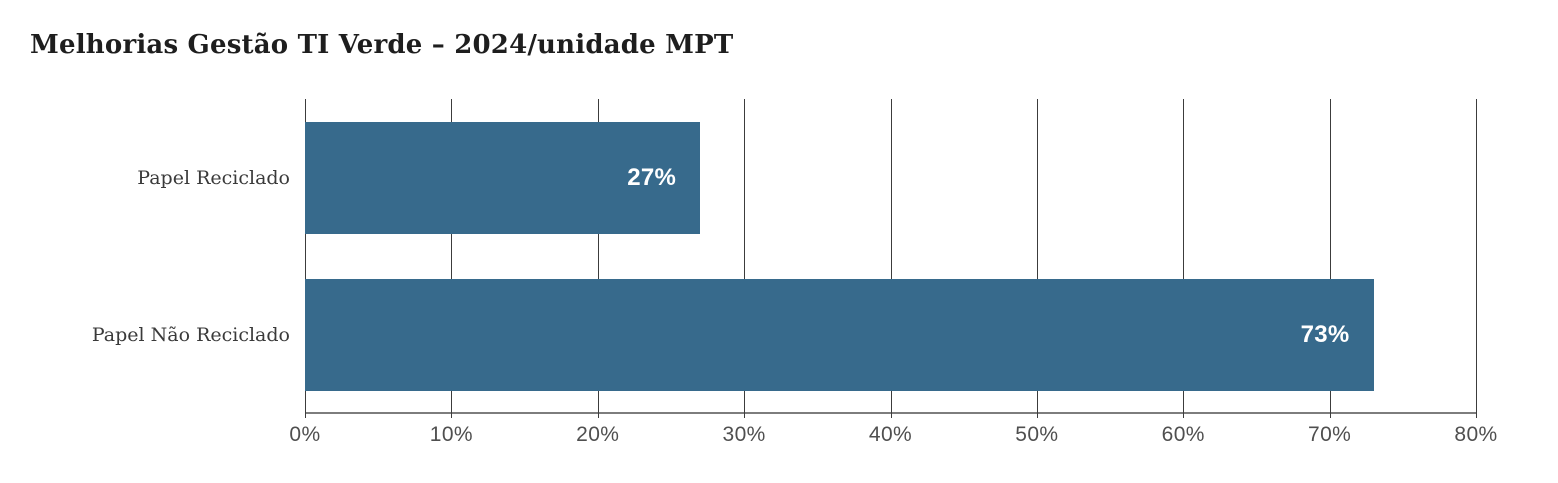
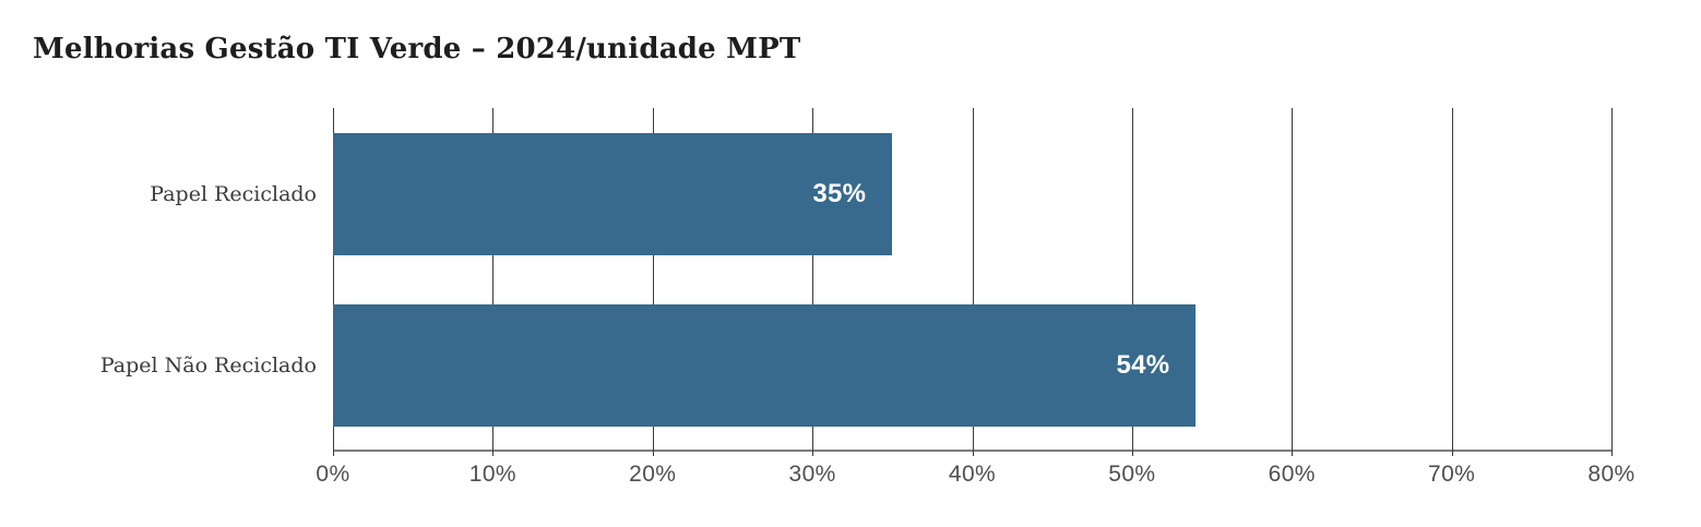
Papel Reciclado: 27% -> 35%
Papel Não Reciclado: 73% -> 54%
